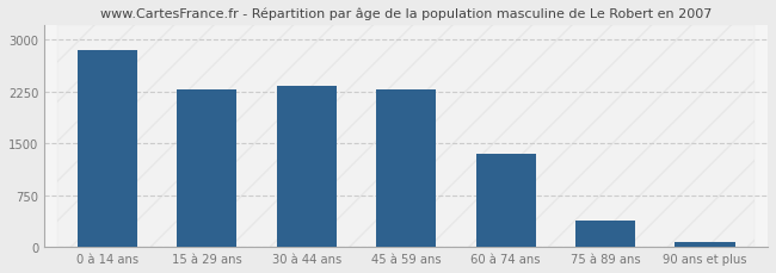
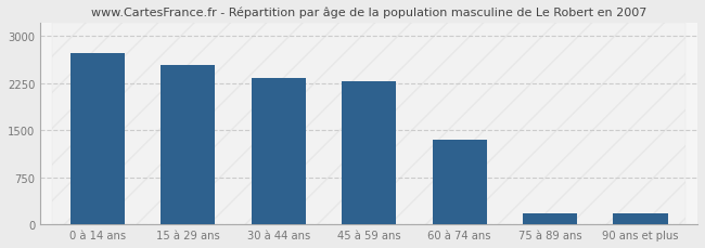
0 à 14 ans: 2850 -> 2720
15 à 29 ans: 2280 -> 2540
75 à 89 ans: 390 -> 180
90 ans et plus: 60 -> 180
